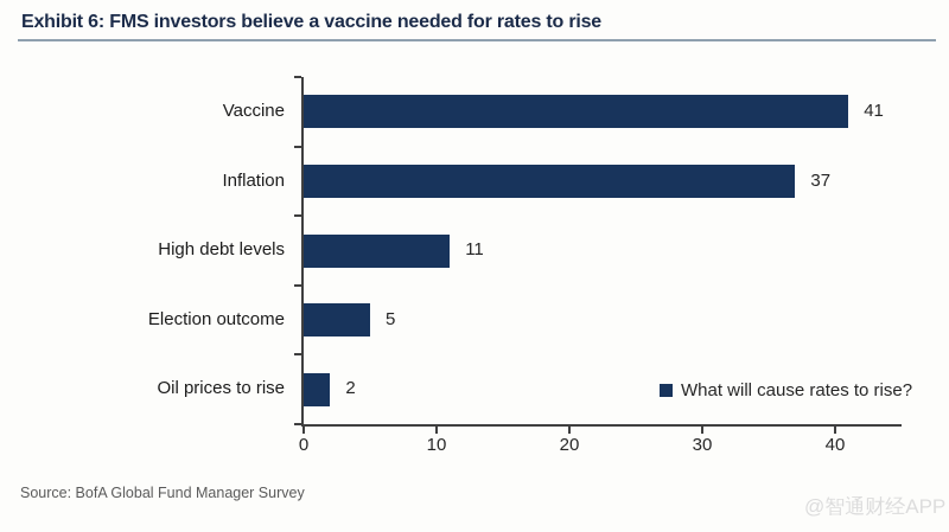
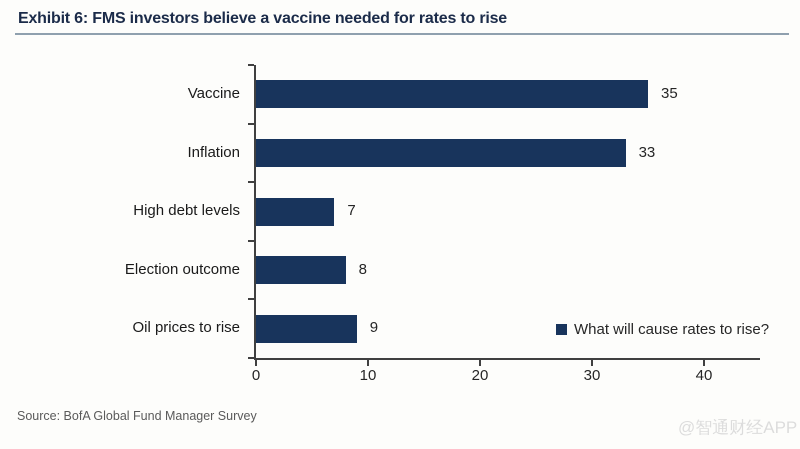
Vaccine: 41 -> 35
Inflation: 37 -> 33
High debt levels: 11 -> 7
Election outcome: 5 -> 8
Oil prices to rise: 2 -> 9
